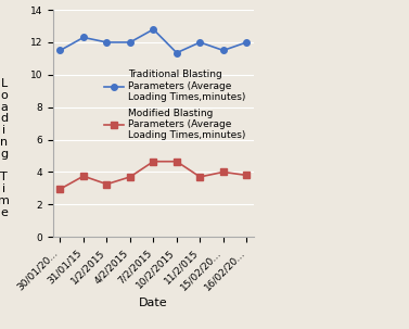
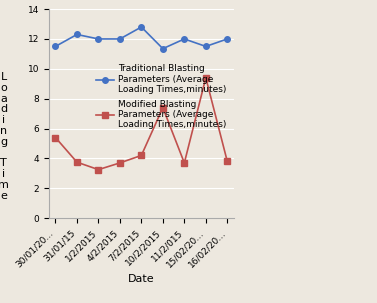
Modified Blasting Parameters (Average Loading Times,minutes)/30/01/20...: 3.0 -> 5.4
Modified Blasting Parameters (Average Loading Times,minutes)/7/2/2015: 4.7 -> 4.2
Modified Blasting Parameters (Average Loading Times,minutes)/10/2/2015: 4.7 -> 7.4
Modified Blasting Parameters (Average Loading Times,minutes)/15/02/20...: 4.0 -> 9.4
